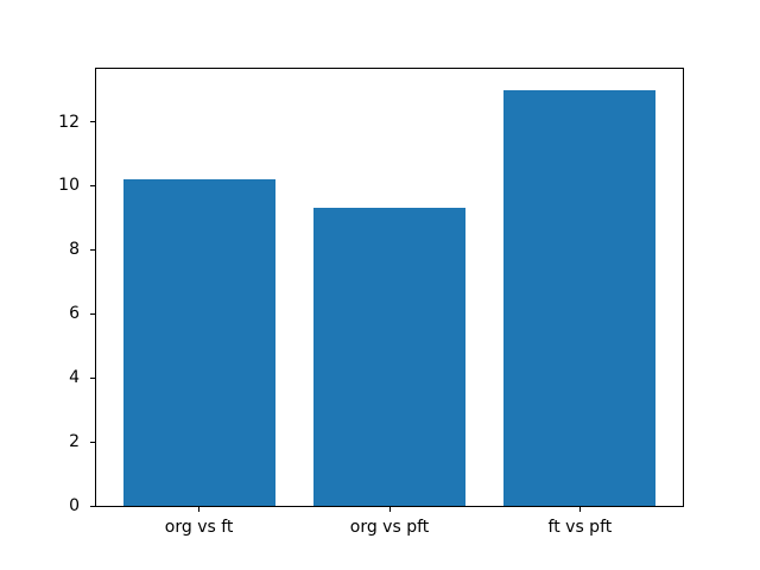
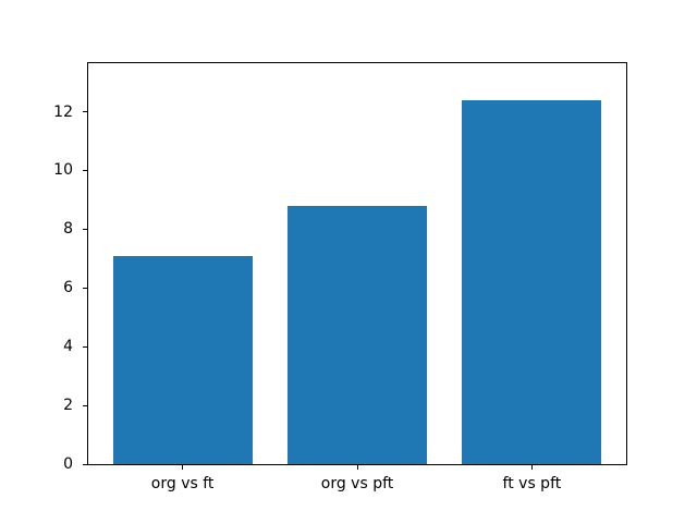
org vs ft: 10.2 -> 7.1
org vs pft: 9.3 -> 8.8
ft vs pft: 13.0 -> 12.4
